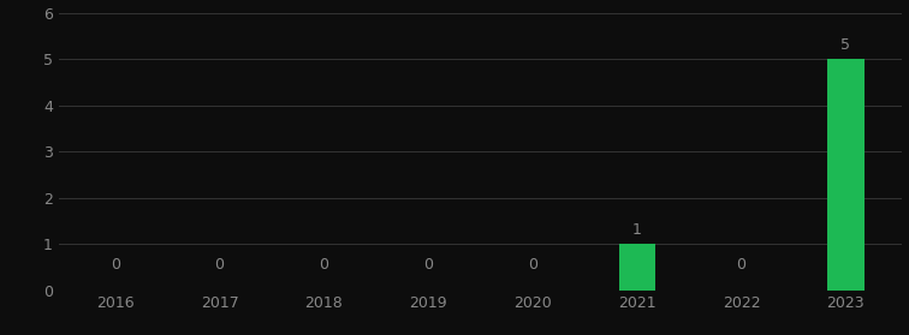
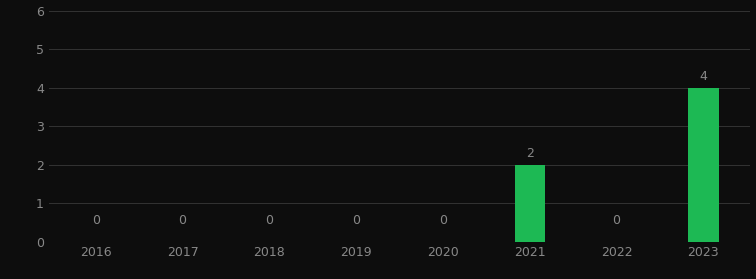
2021: 1 -> 2
2023: 5 -> 4
